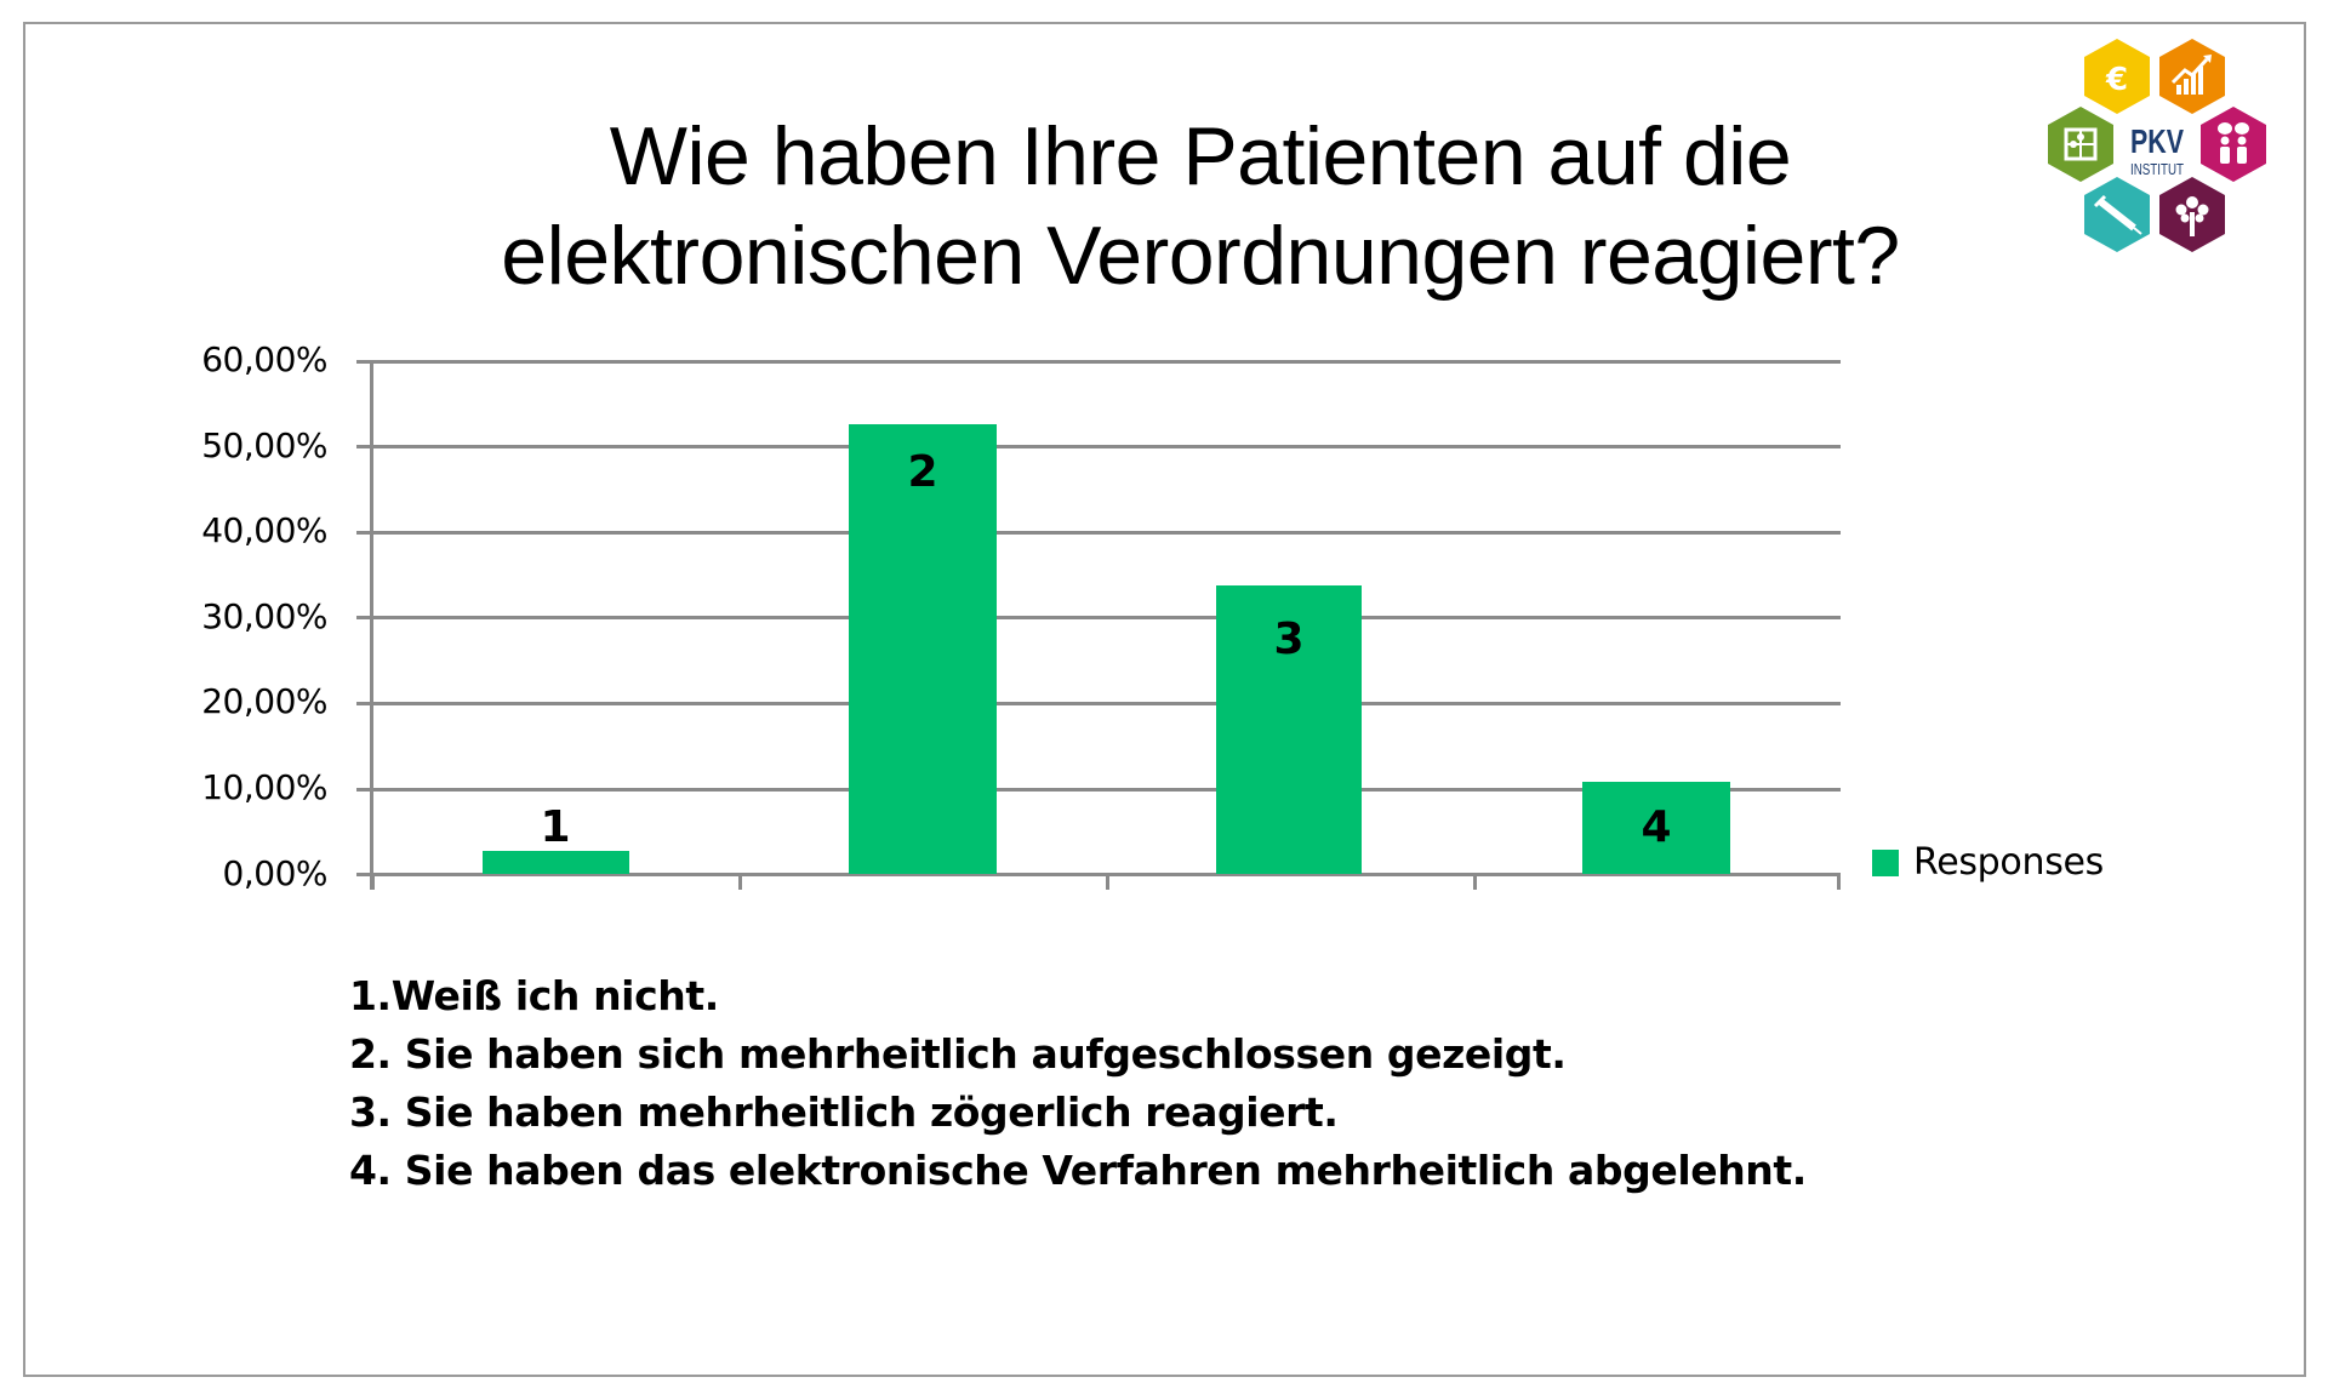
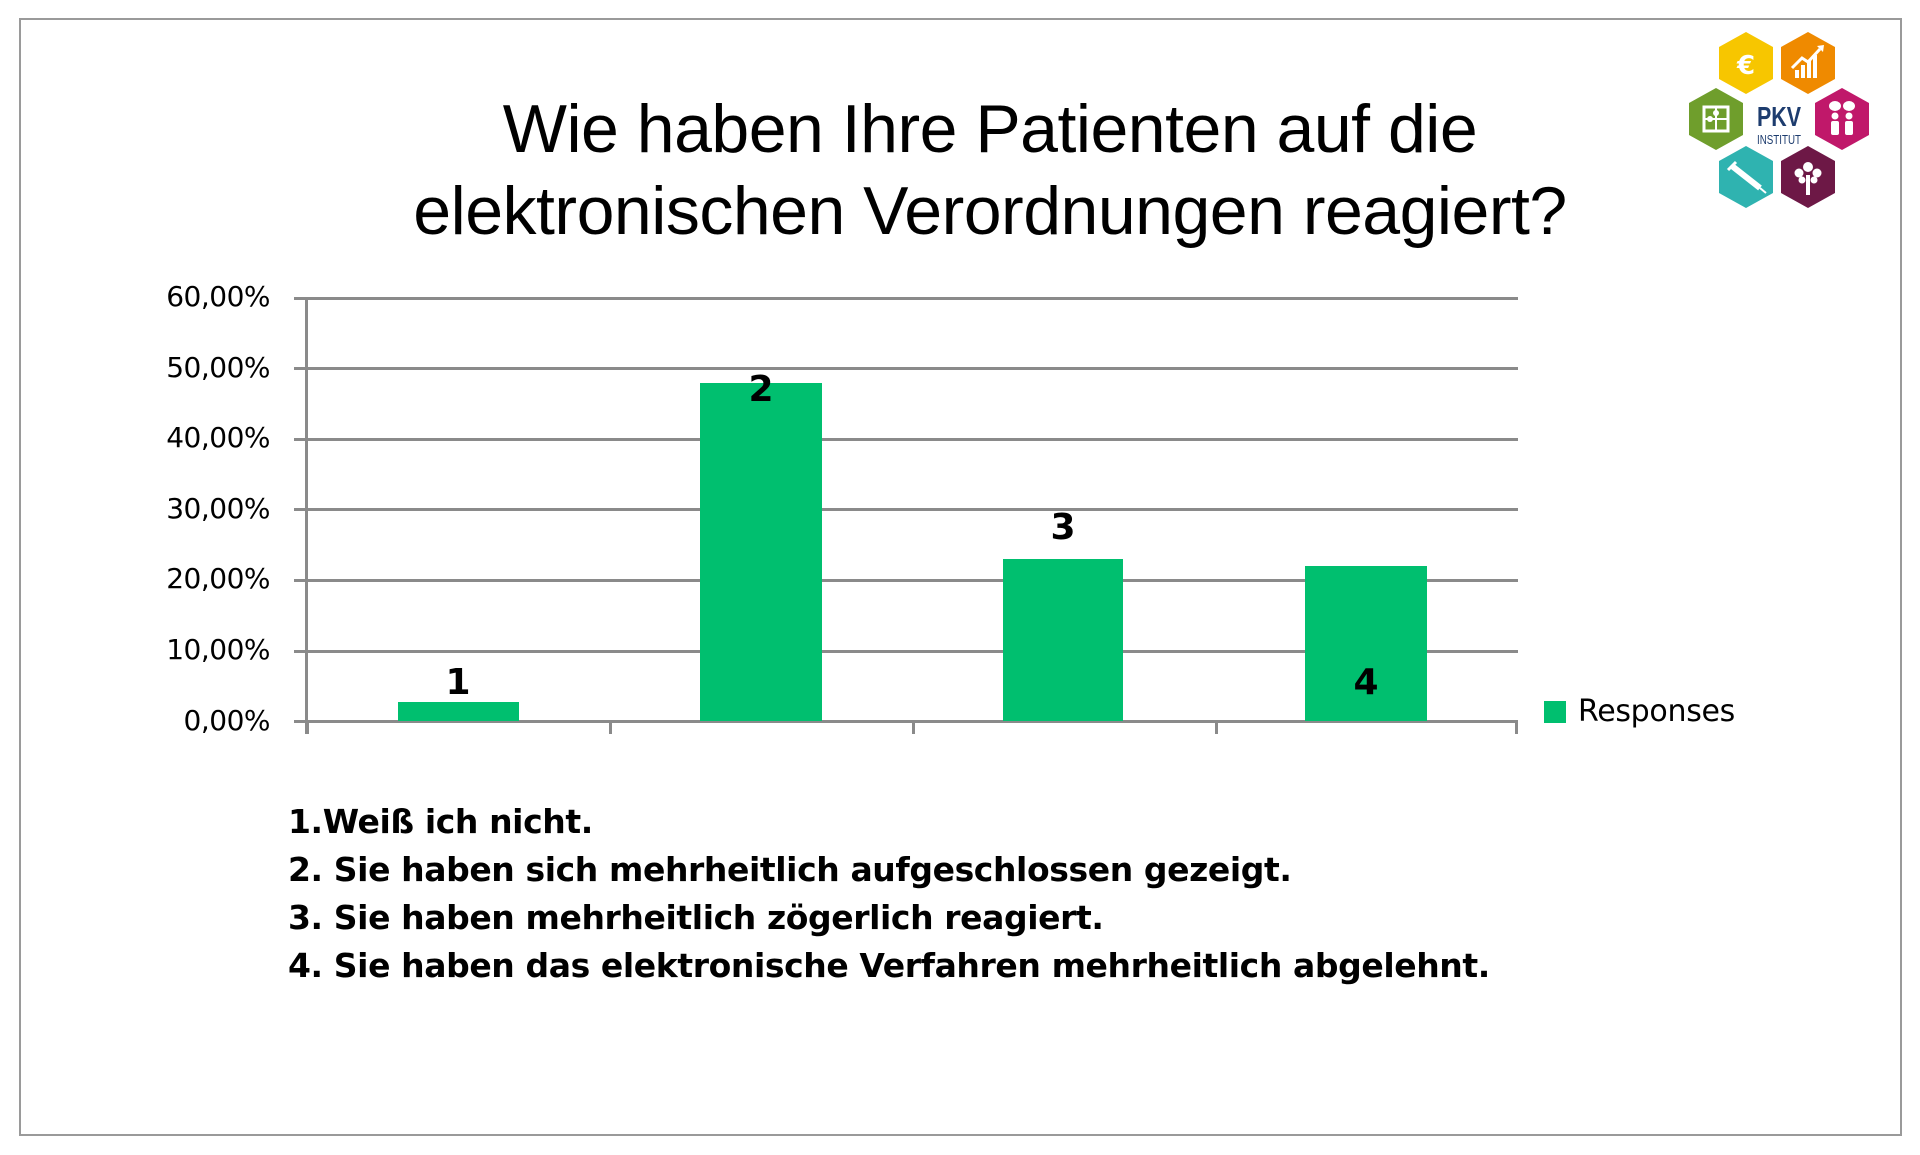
2: 53% -> 48%
3: 34% -> 23%
4: 11% -> 22%
